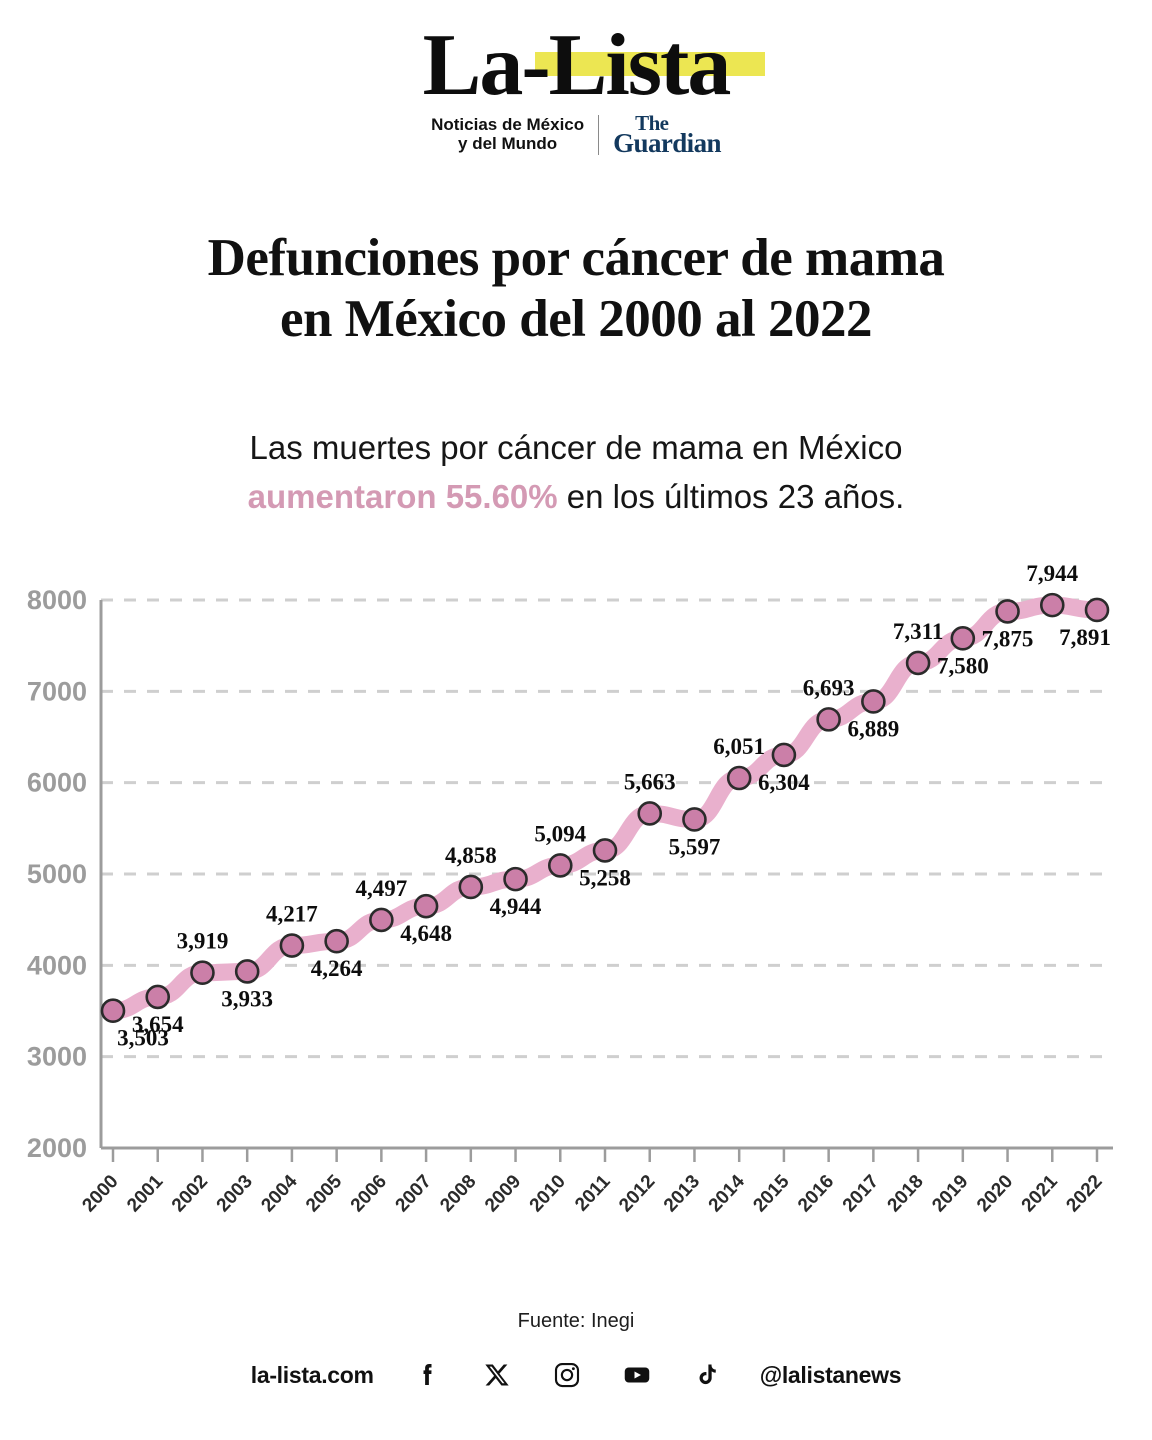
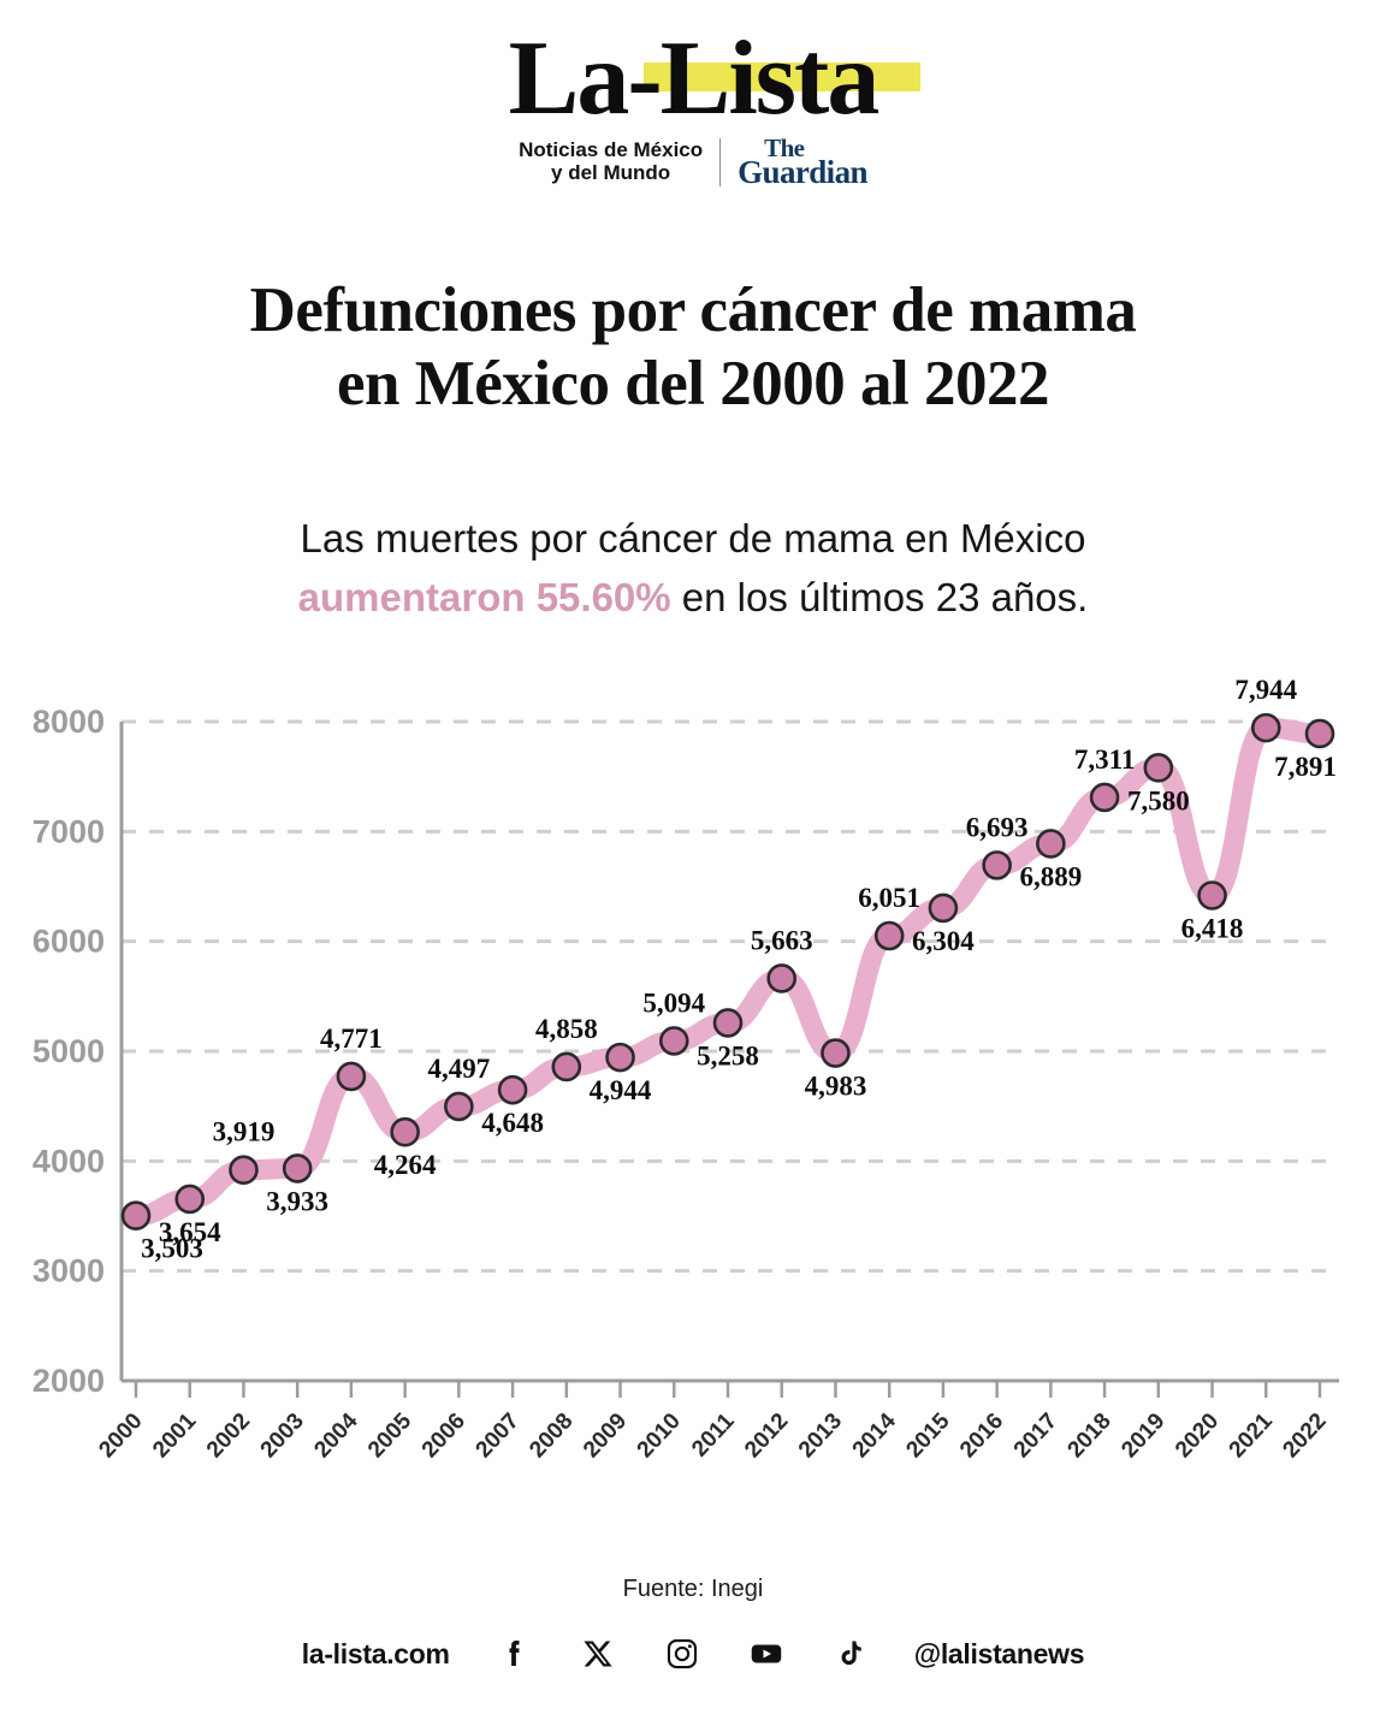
2004: 4,217 -> 4,771
2013: 5,597 -> 4,983
2020: 7,875 -> 6,418
